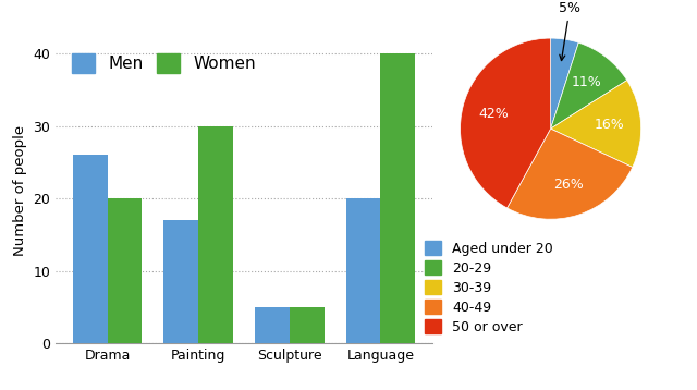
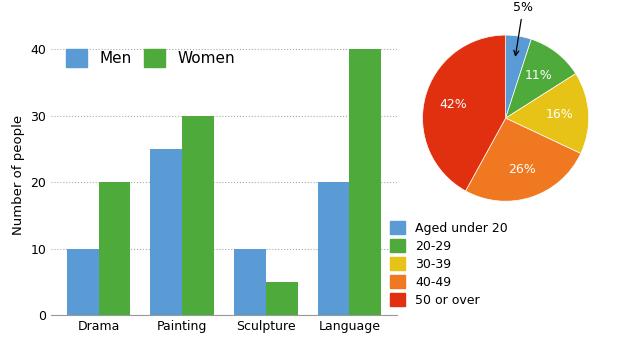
Men/Drama: 26 -> 10
Men/Painting: 17 -> 25
Men/Sculpture: 5 -> 10
